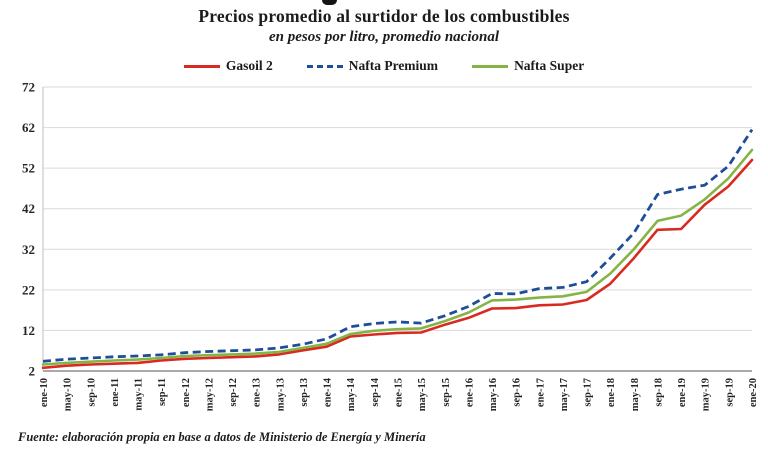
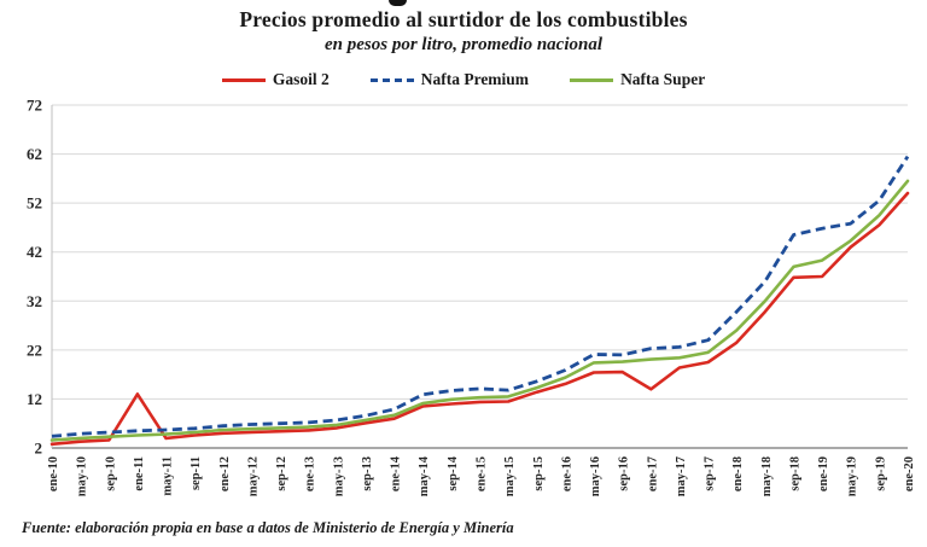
Gasoil 2/ene-11: 4 -> 13
Gasoil 2/ene-17: 18 -> 14
